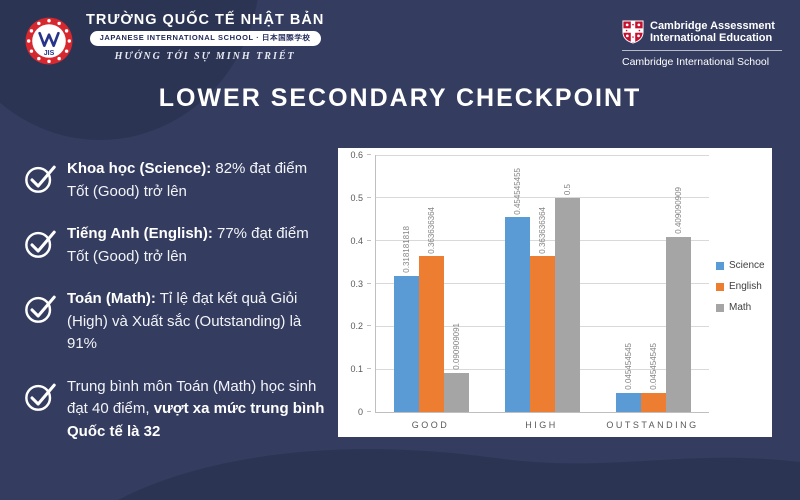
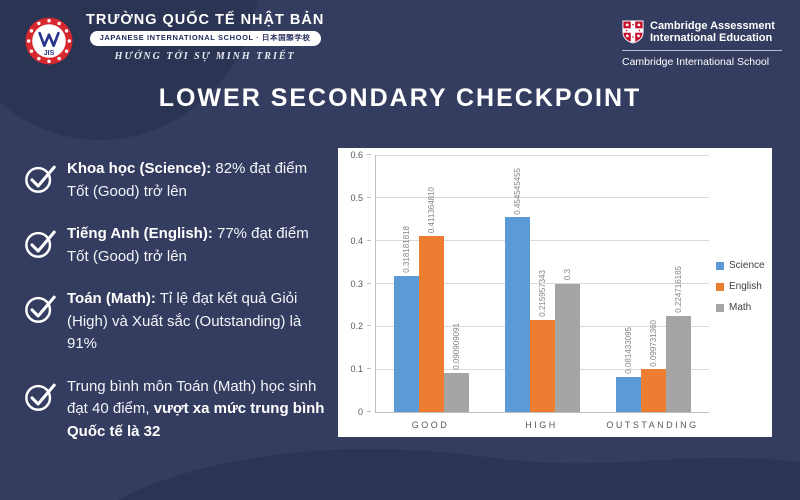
English/GOOD: 0.363636364 -> 0.411364810
English/HIGH: 0.363636364 -> 0.215957343
Math/HIGH: 0.5 -> 0.3
Science/OUTSTANDING: 0.045454545 -> 0.081433095
English/OUTSTANDING: 0.045454545 -> 0.099731360
Math/OUTSTANDING: 0.409090909 -> 0.224716185
